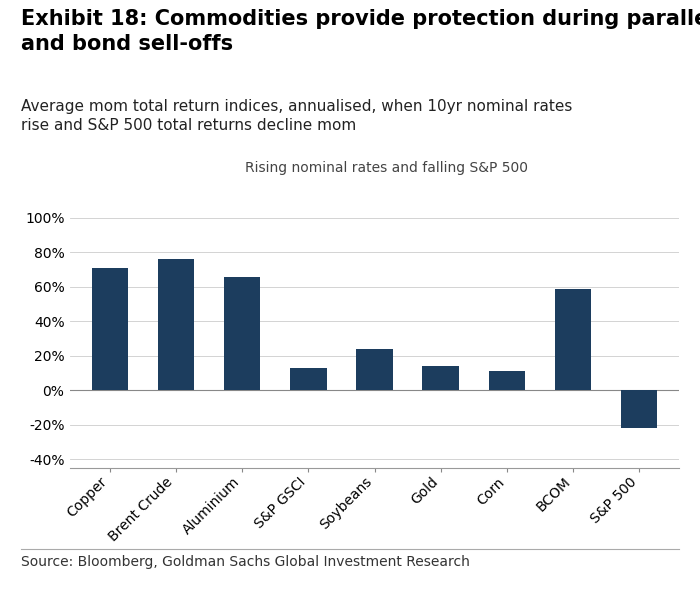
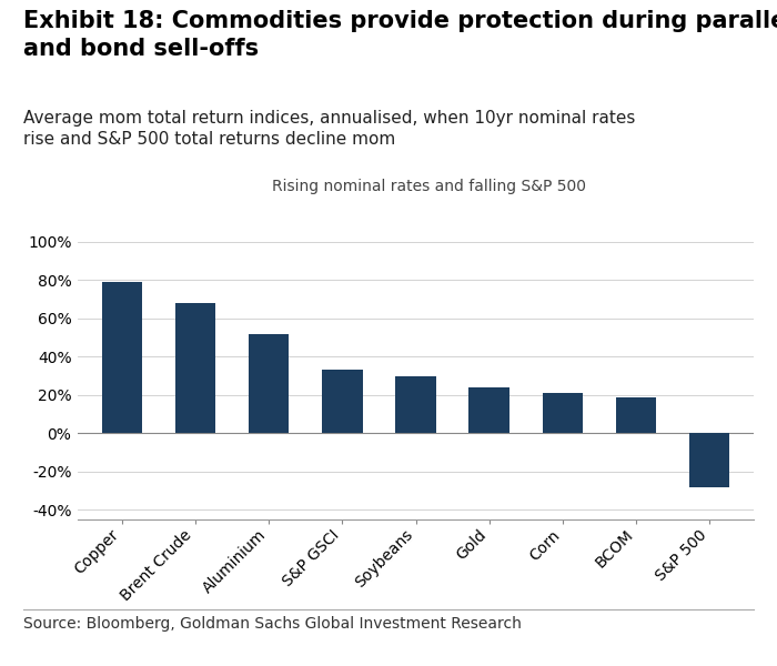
Copper: 71% -> 79%
Brent Crude: 76% -> 68%
Aluminium: 66% -> 52%
S&P GSCI: 13% -> 33%
Soybeans: 24% -> 30%
Gold: 14% -> 24%
Corn: 11% -> 21%
BCOM: 59% -> 19%
S&P 500: -22% -> -28%
